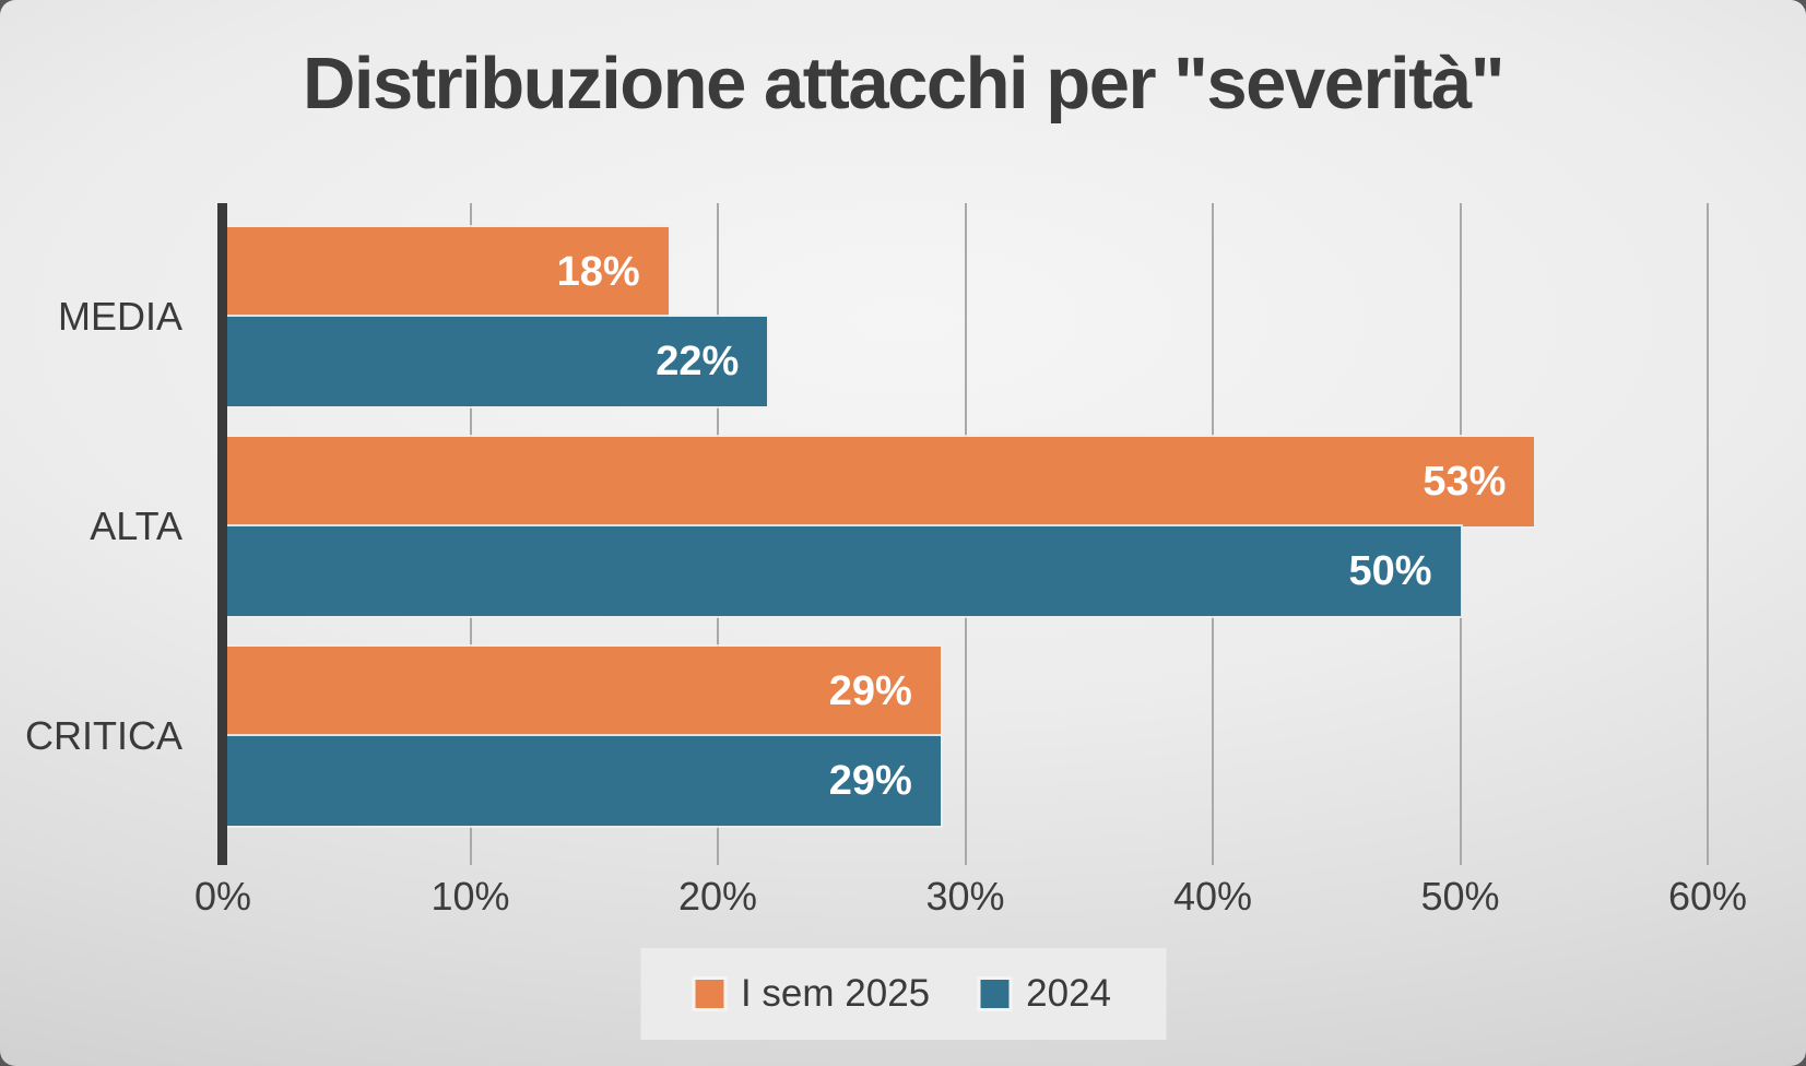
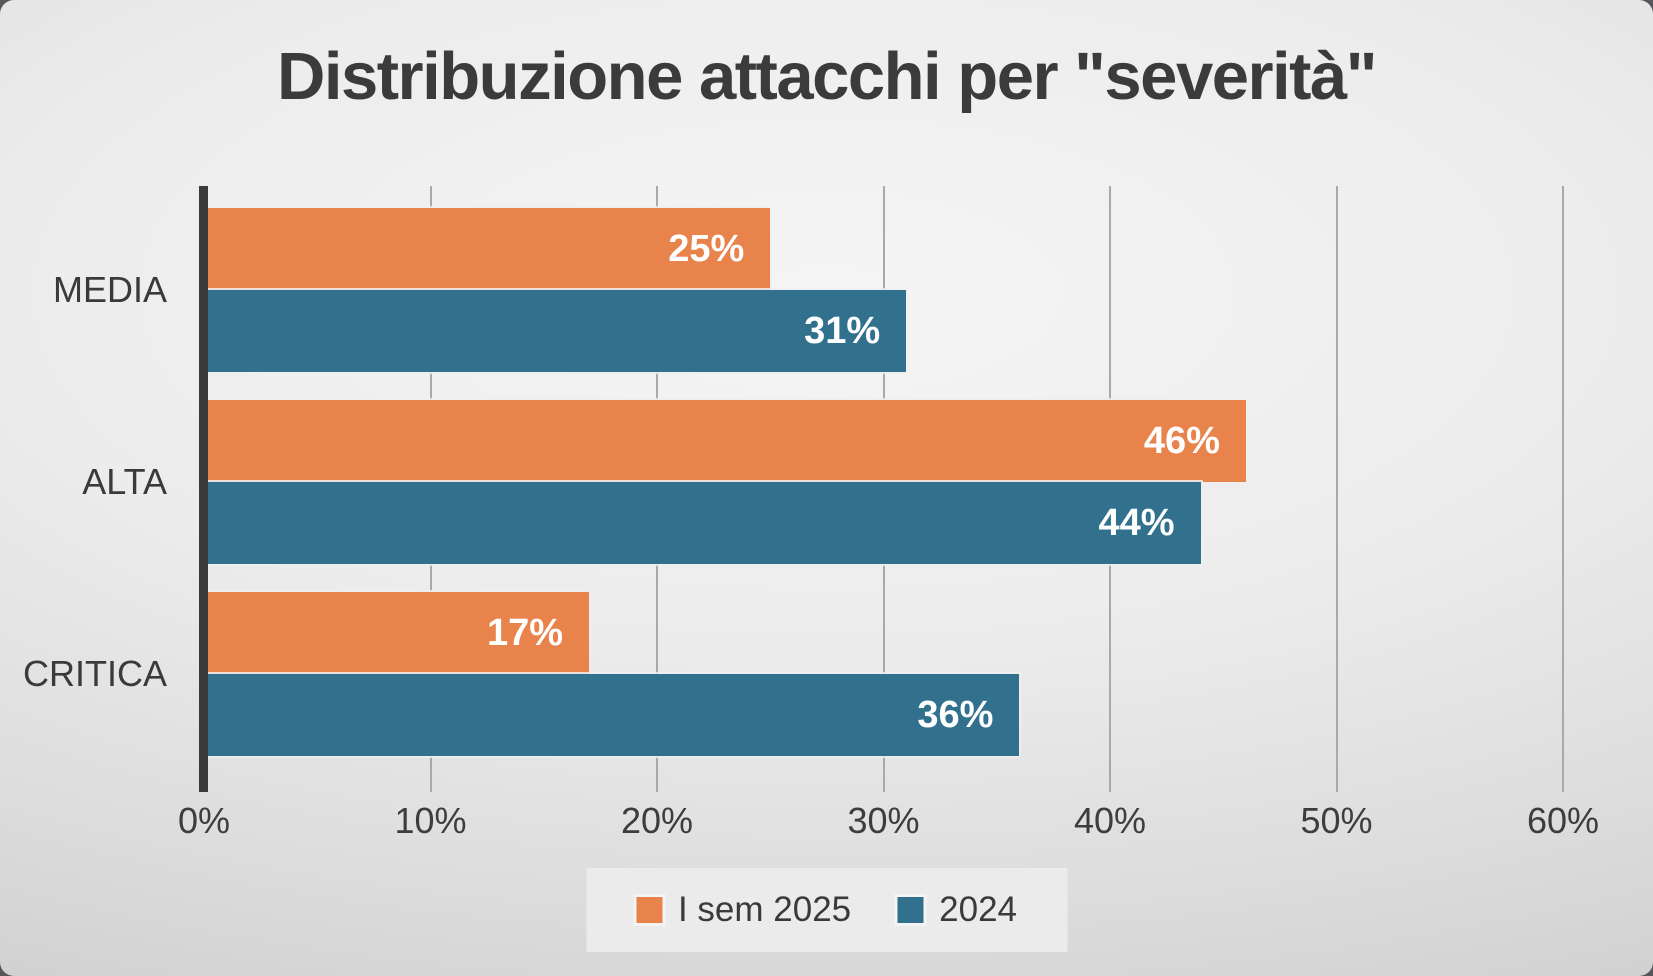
I sem 2025/MEDIA: 18% -> 25%
2024/MEDIA: 22% -> 31%
I sem 2025/ALTA: 53% -> 46%
2024/ALTA: 50% -> 44%
I sem 2025/CRITICA: 29% -> 17%
2024/CRITICA: 29% -> 36%
